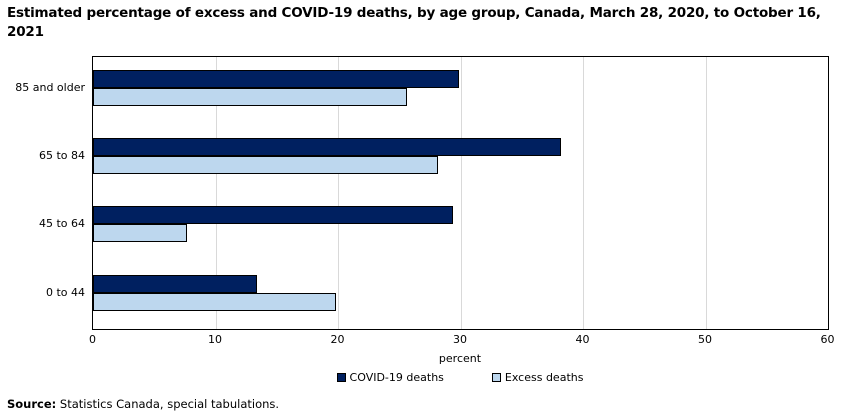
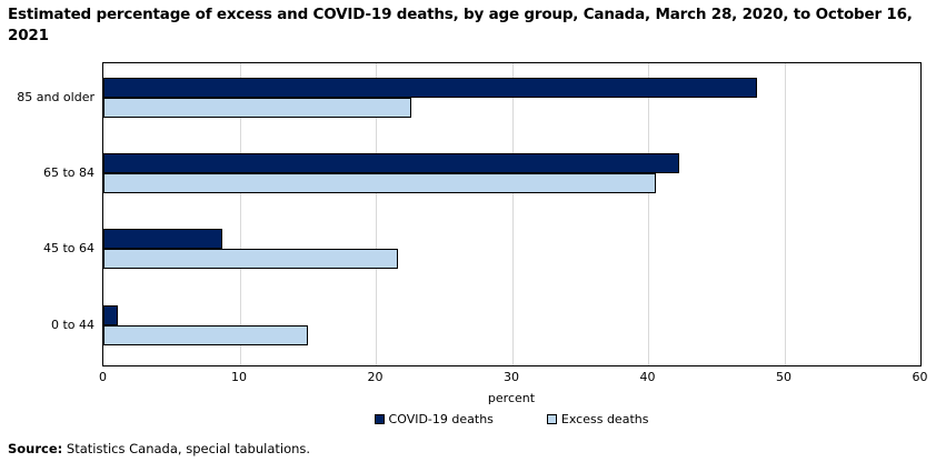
COVID-19 deaths/85 and older: 29.9 -> 48.0
Excess deaths/85 and older: 25.6 -> 22.6
COVID-19 deaths/65 to 84: 38.2 -> 42.3
Excess deaths/65 to 84: 28.2 -> 40.6
COVID-19 deaths/45 to 64: 29.4 -> 8.7
Excess deaths/45 to 64: 7.7 -> 21.6
COVID-19 deaths/0 to 44: 13.4 -> 1.1
Excess deaths/0 to 44: 19.8 -> 15.0
